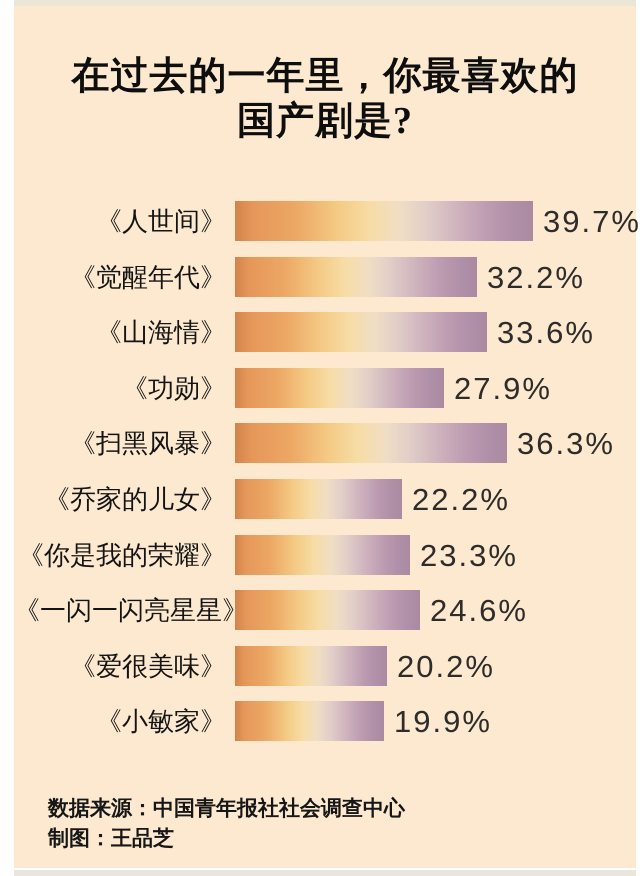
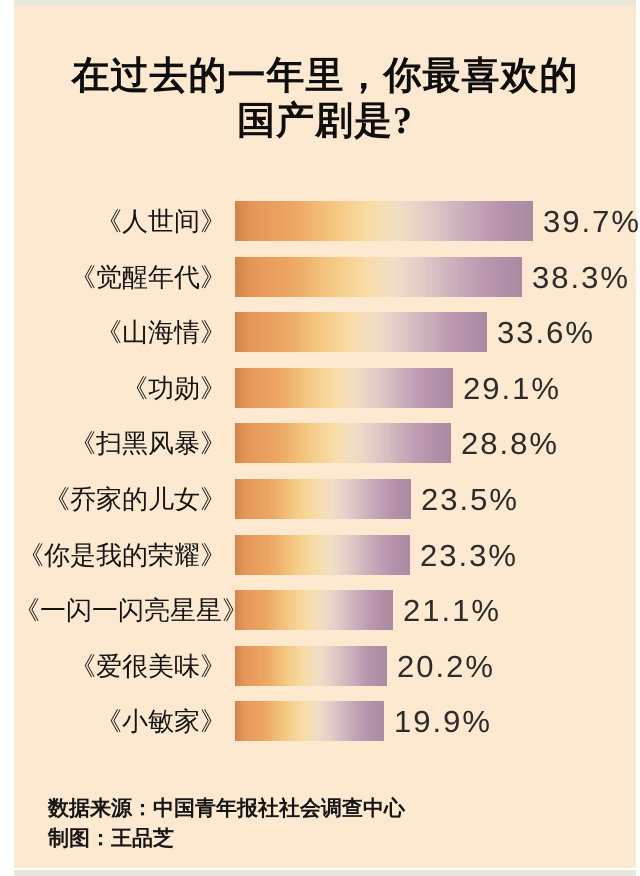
《觉醒年代》: 32.2% -> 38.3%
《功勋》: 27.9% -> 29.1%
《扫黑风暴》: 36.3% -> 28.8%
《乔家的儿女》: 22.2% -> 23.5%
《一闪一闪亮星星》: 24.6% -> 21.1%
